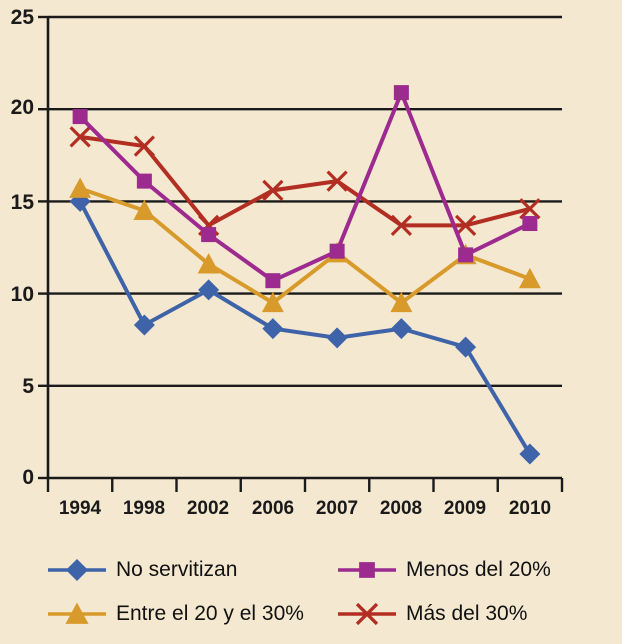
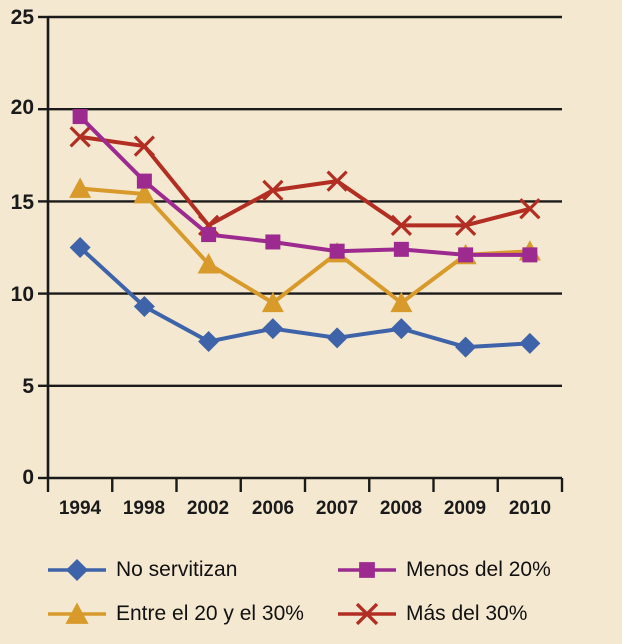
No servitizan/1994: 15.0 -> 12.5
No servitizan/1998: 8.3 -> 9.3
Entre el 20 y el 30%/1998: 14.5 -> 15.4
No servitizan/2002: 10.2 -> 7.4
Menos del 20%/2006: 10.7 -> 12.8
Menos del 20%/2008: 20.9 -> 12.4
No servitizan/2010: 1.3 -> 7.3
Menos del 20%/2010: 13.8 -> 12.1
Entre el 20 y el 30%/2010: 10.8 -> 12.3
